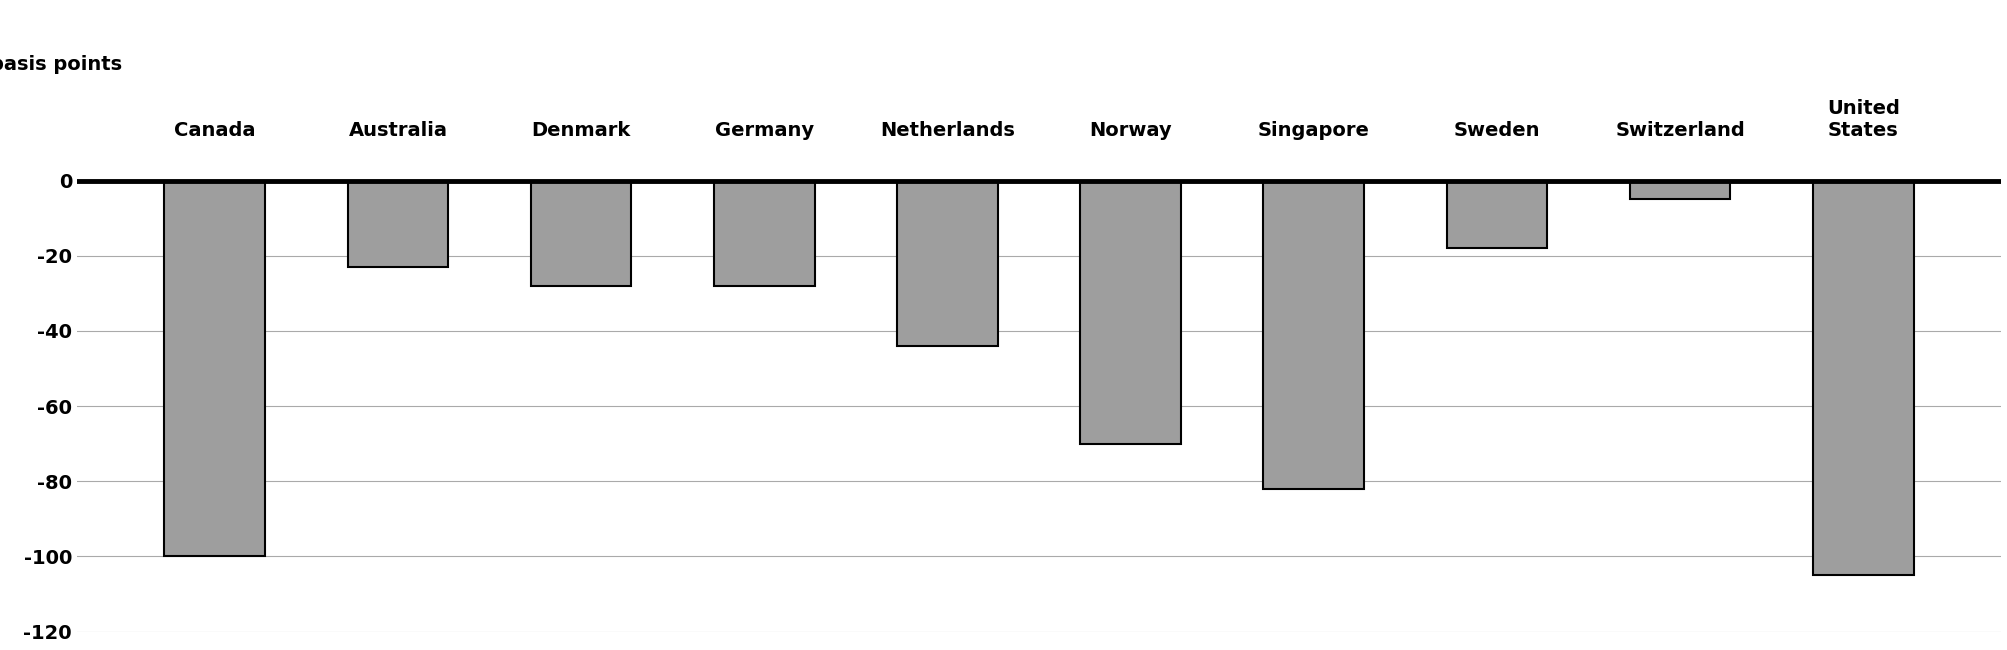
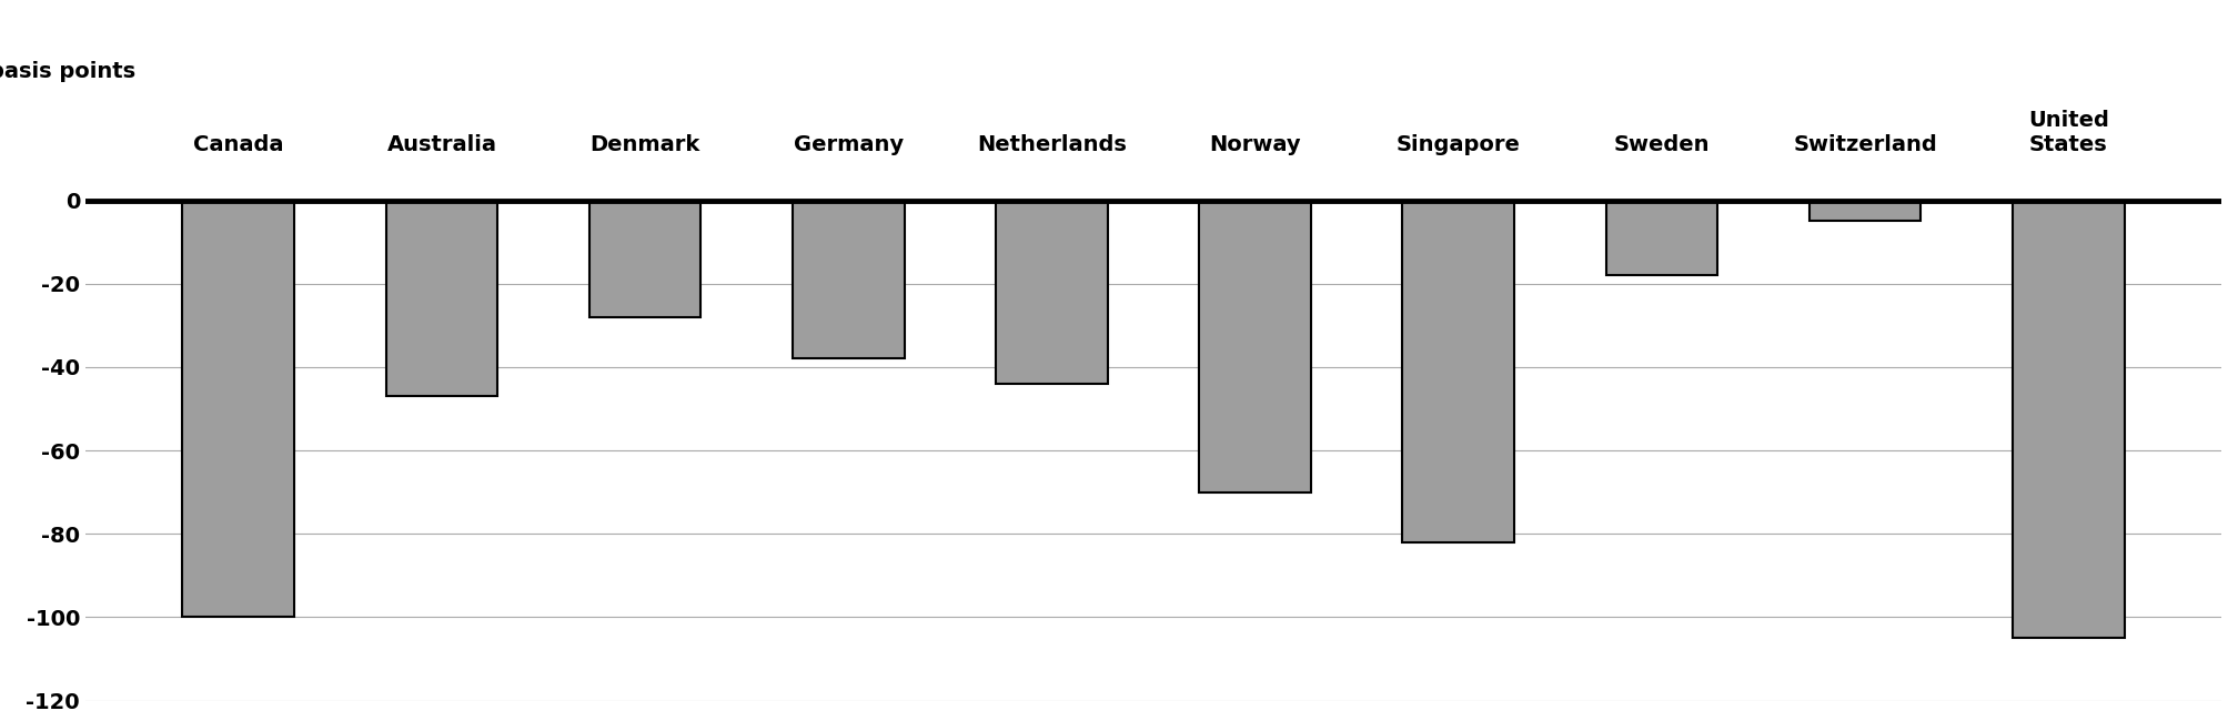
Australia: -23 -> -47
Germany: -28 -> -38
